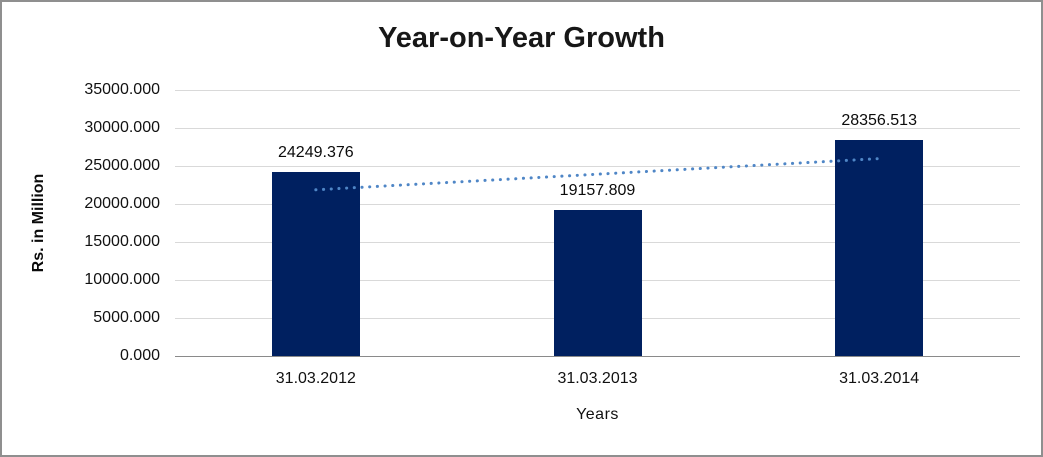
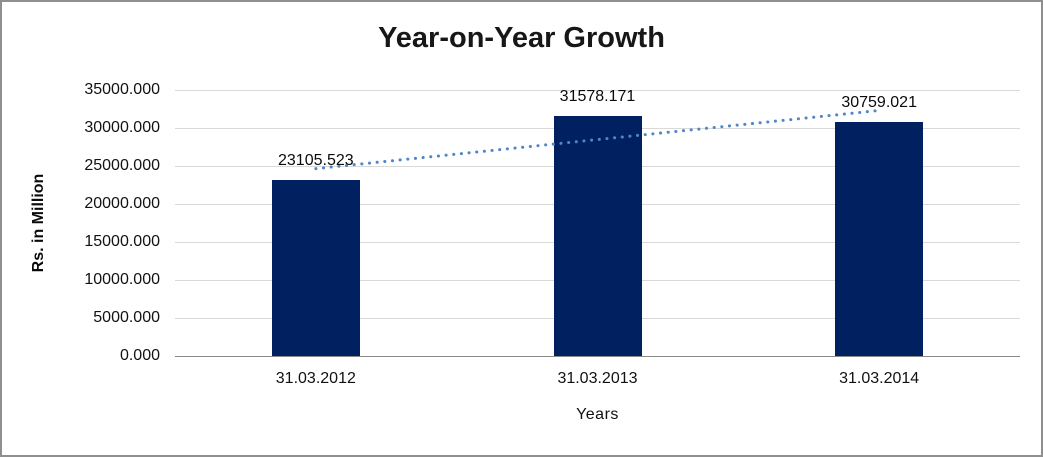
31.03.2012: 24249.376 -> 23105.523
31.03.2013: 19157.809 -> 31578.171
31.03.2014: 28356.513 -> 30759.021
